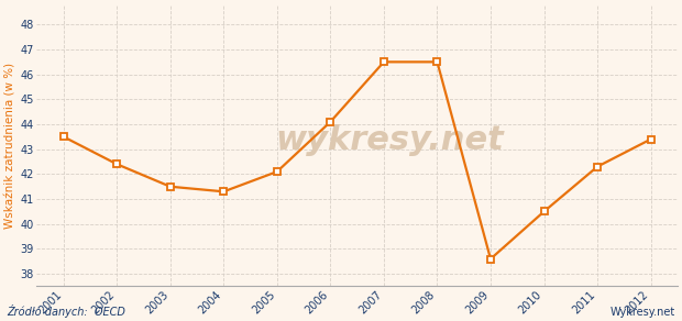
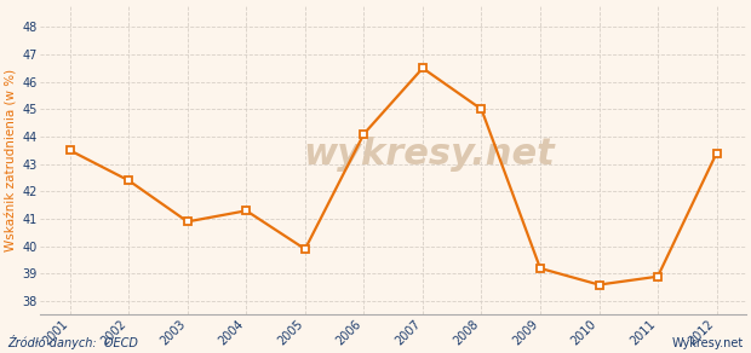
2003: 41.5 -> 40.9
2005: 42.1 -> 39.9
2008: 46.5 -> 45.0
2009: 38.6 -> 39.2
2010: 40.5 -> 38.6
2011: 42.3 -> 38.9
